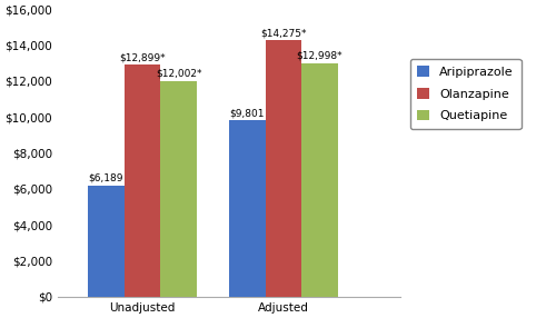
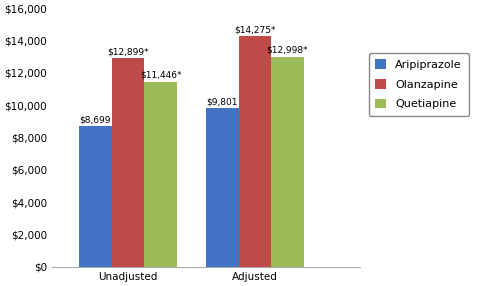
Aripiprazole/Unadjusted: $6,189 -> $8,699
Quetiapine/Unadjusted: $12,002* -> $11,446*
